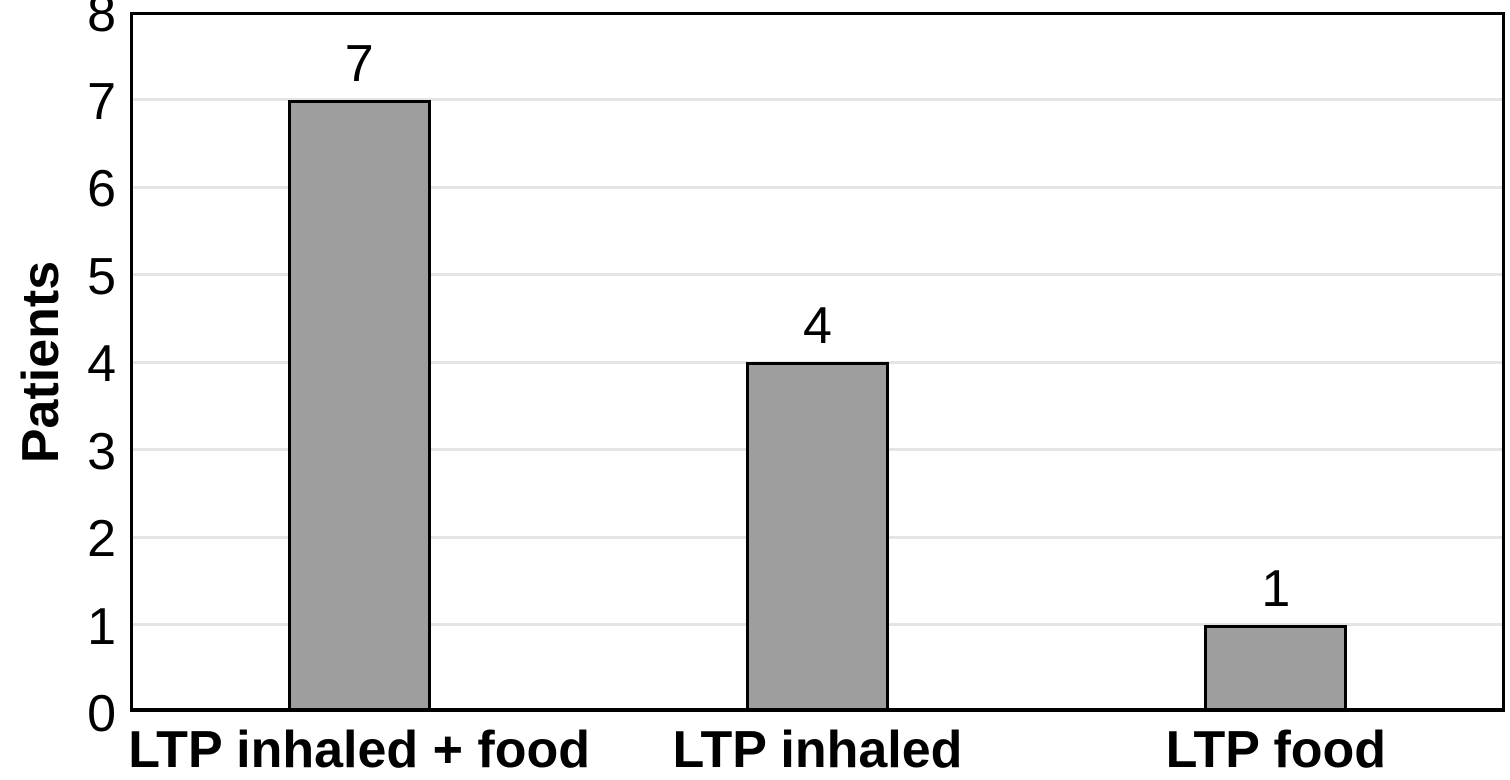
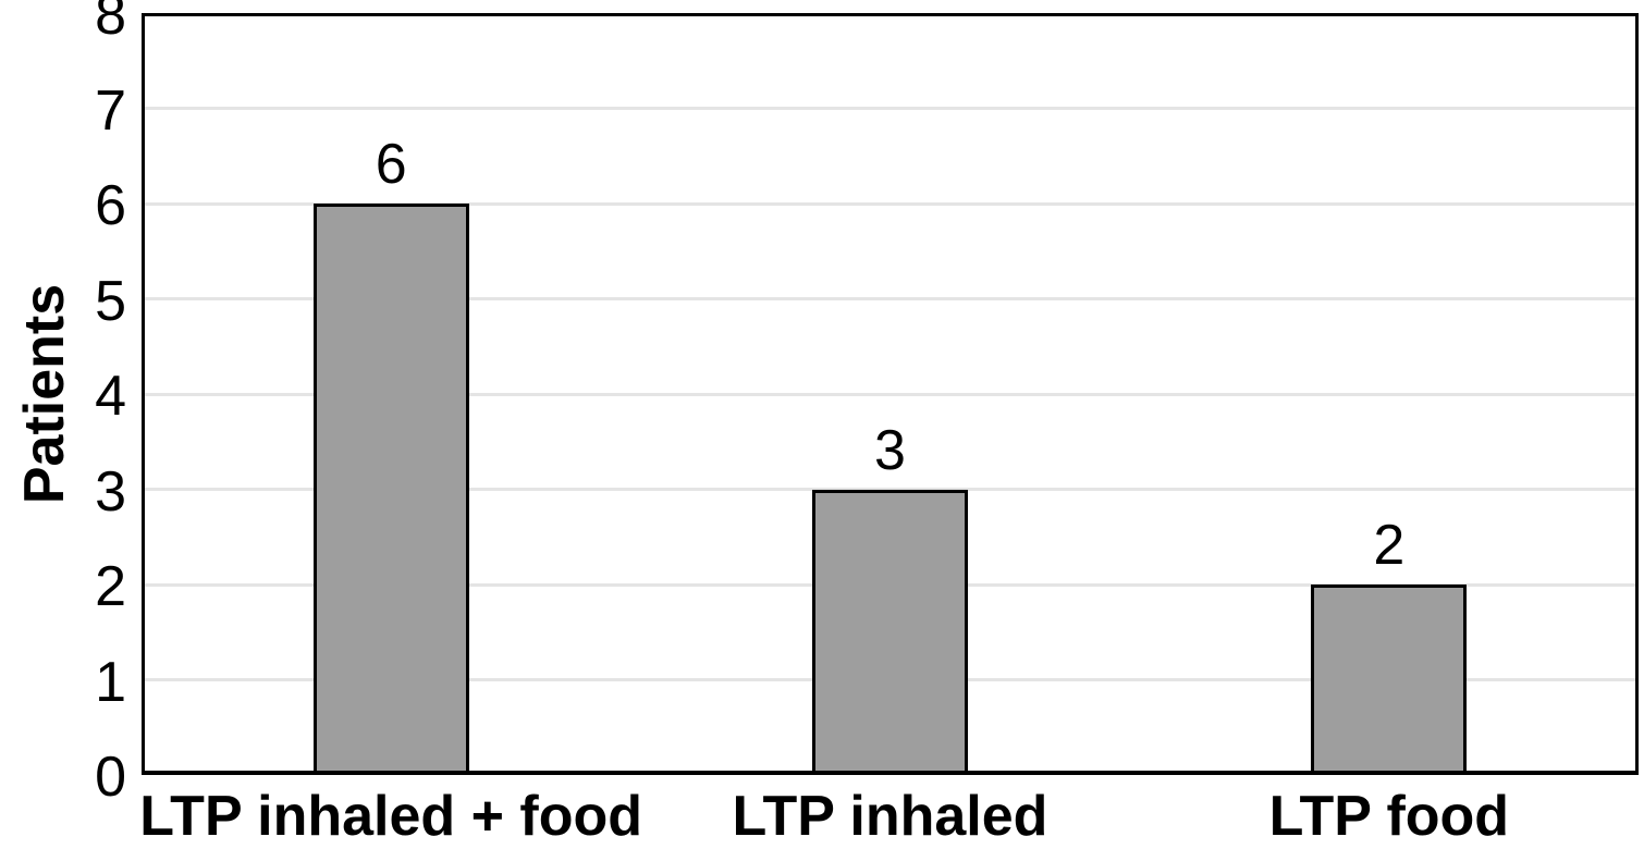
LTP inhaled + food: 7 -> 6
LTP inhaled: 4 -> 3
LTP food: 1 -> 2
